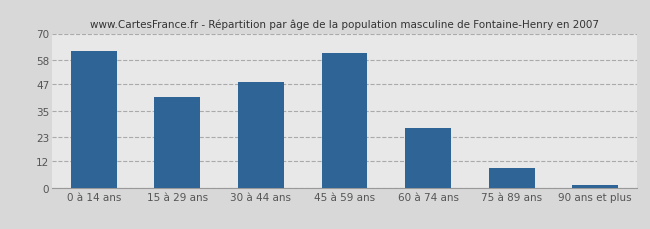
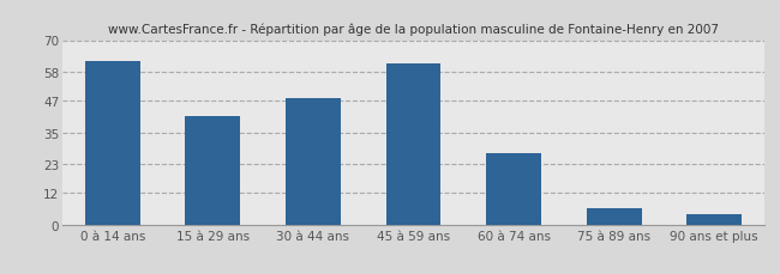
75 à 89 ans: 9 -> 6
90 ans et plus: 1 -> 4
